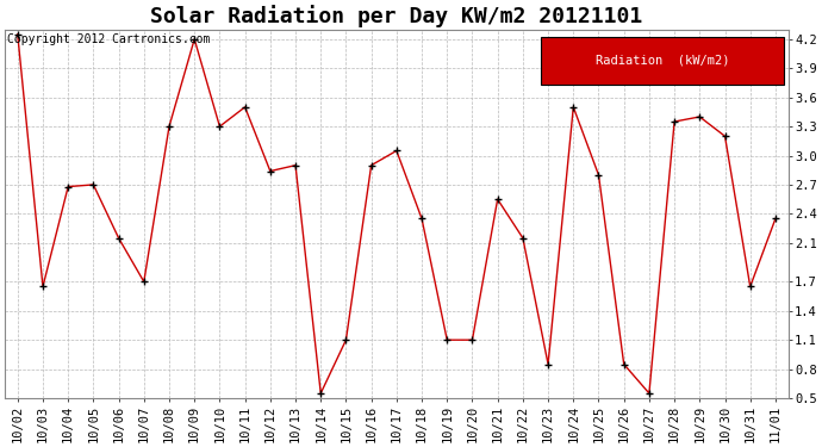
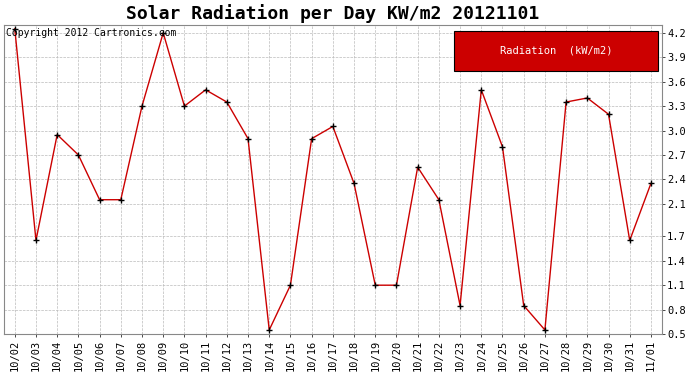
10/04: 2.68 -> 2.95
10/07: 1.70 -> 2.15
10/12: 2.84 -> 3.35
